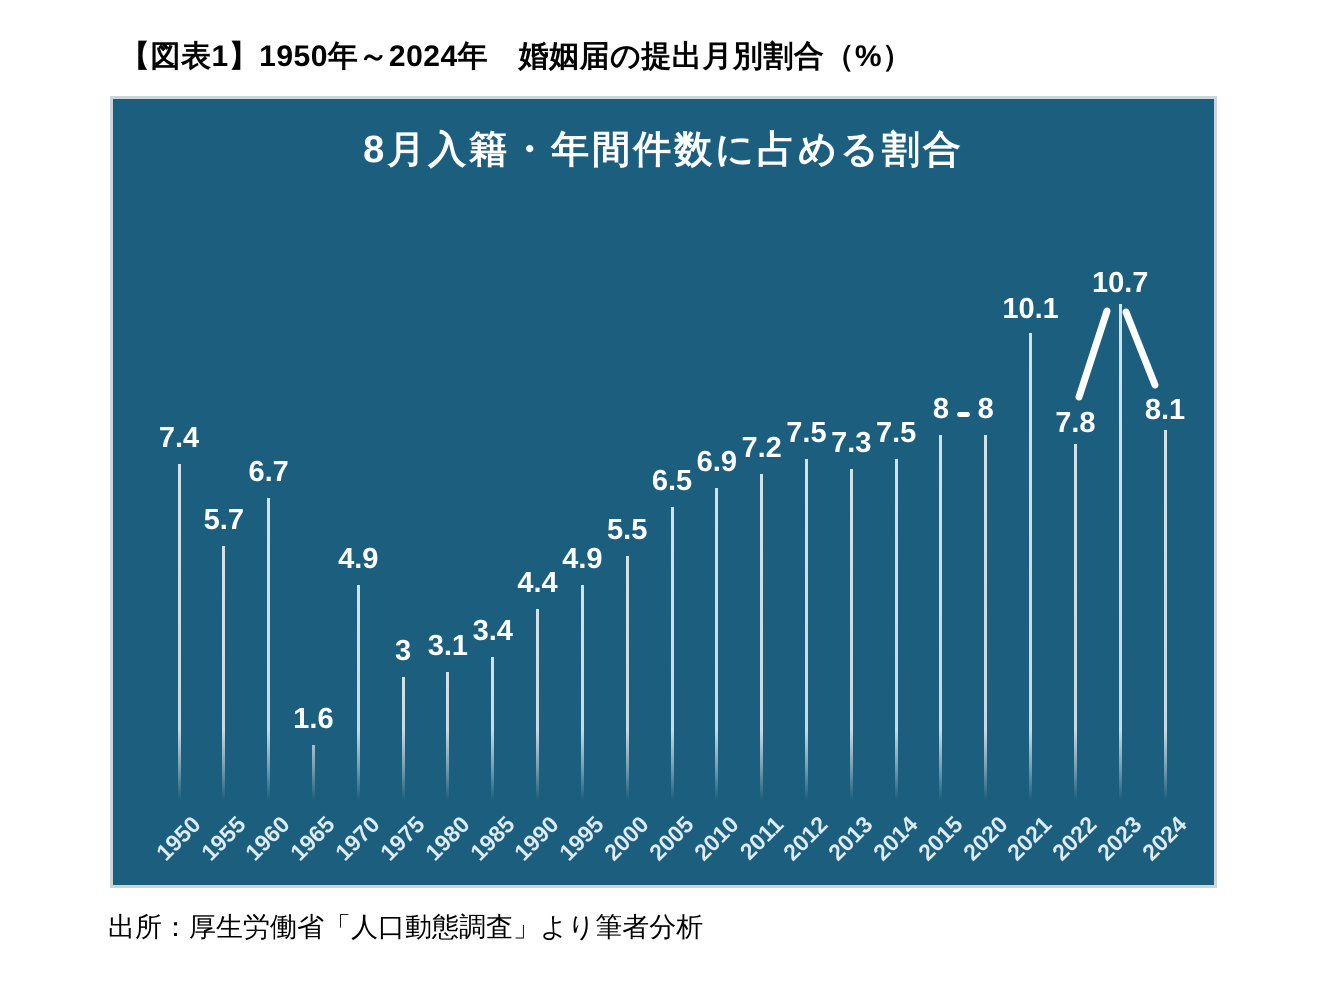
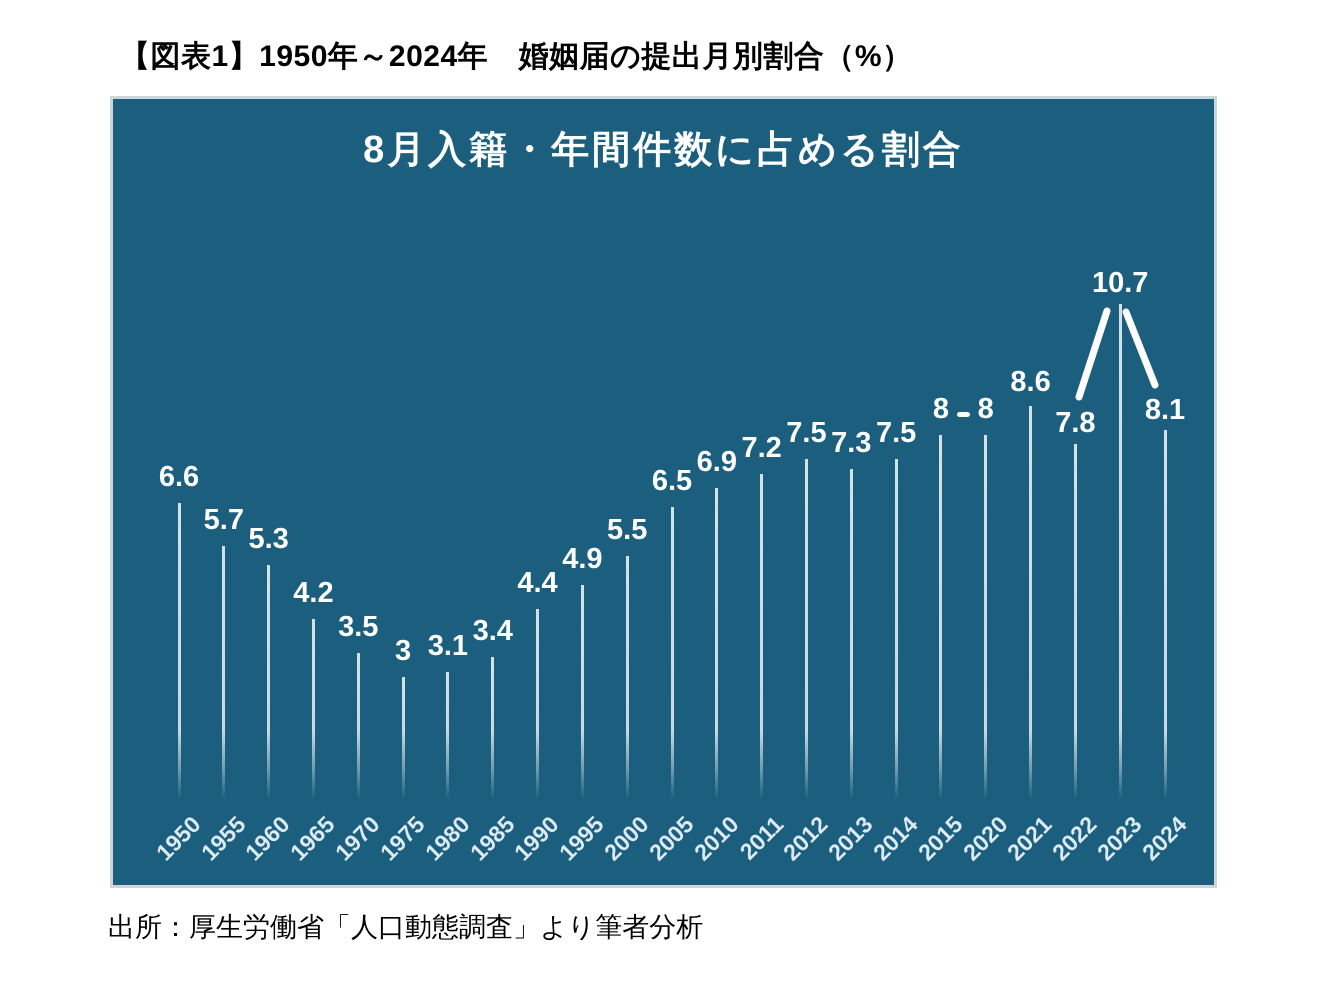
1950: 7.4 -> 6.6
1960: 6.7 -> 5.3
1965: 1.6 -> 4.2
1970: 4.9 -> 3.5
2021: 10.1 -> 8.6
